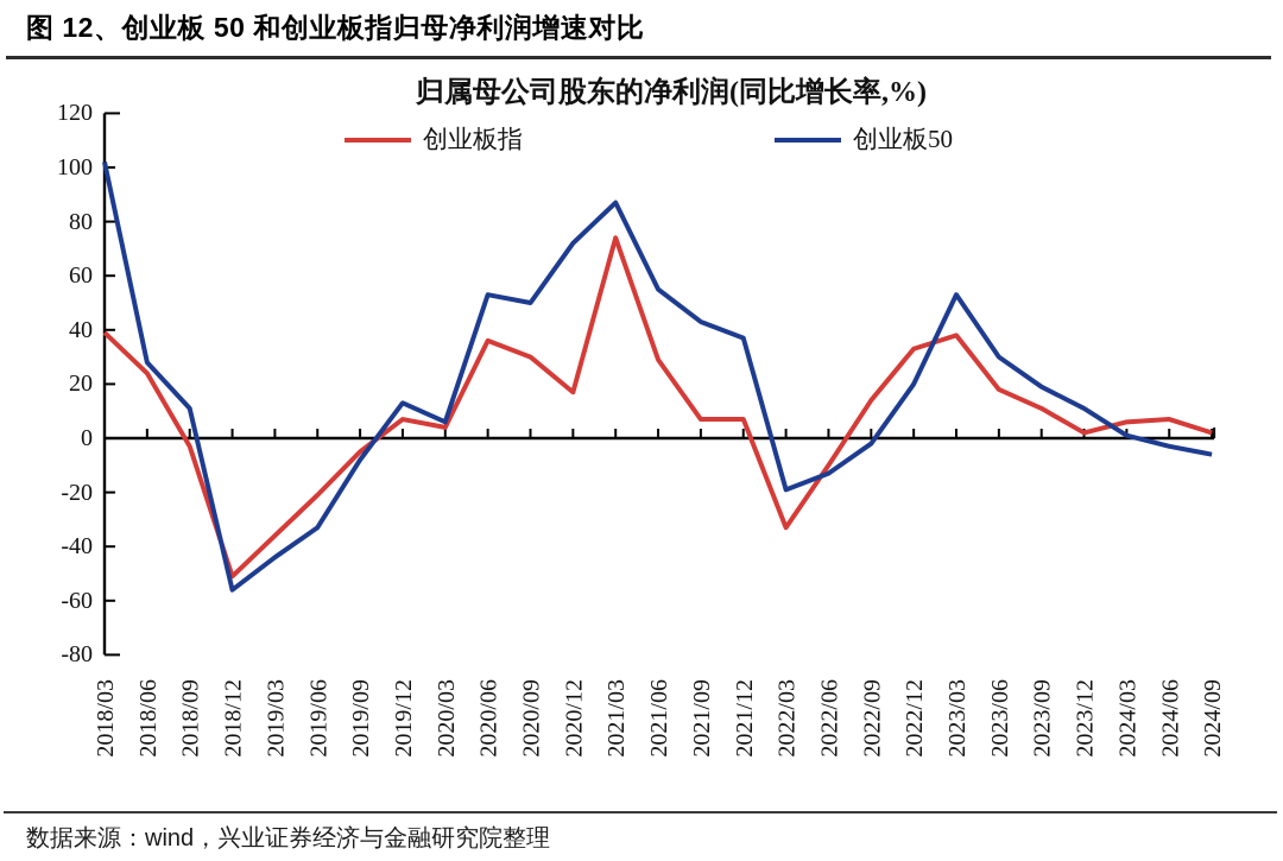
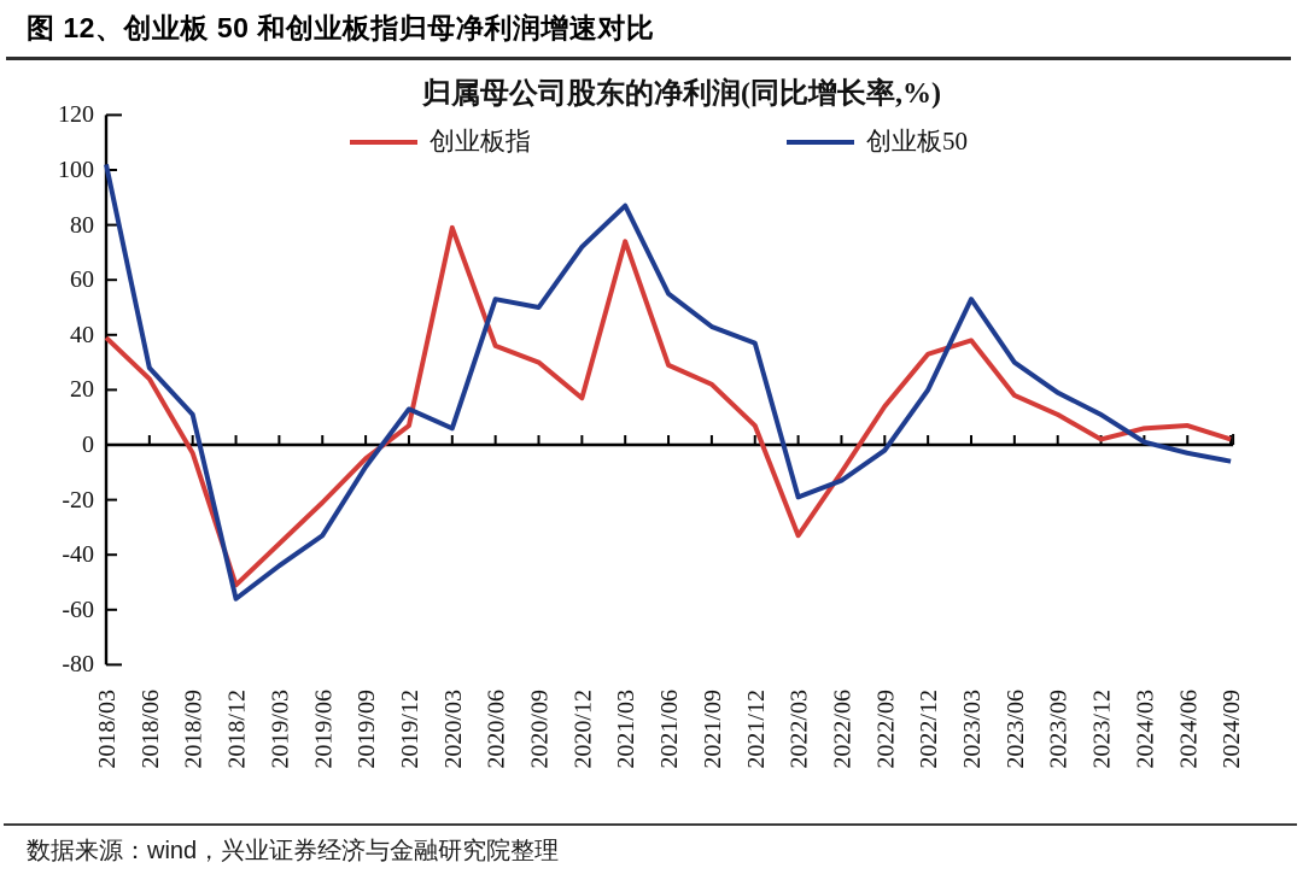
创业板指/2020/03: 4 -> 79
创业板指/2021/09: 7 -> 22
